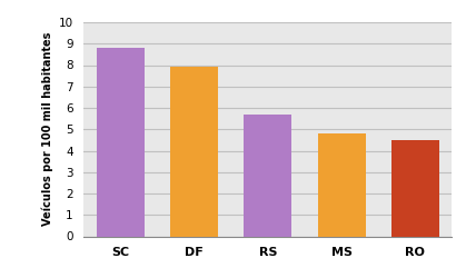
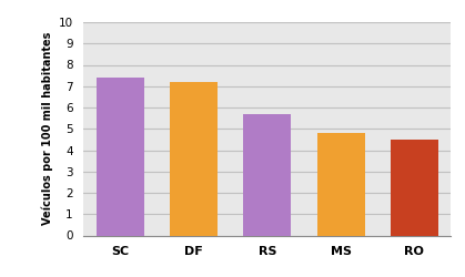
SC: 8.8 -> 7.4
DF: 7.9 -> 7.2
